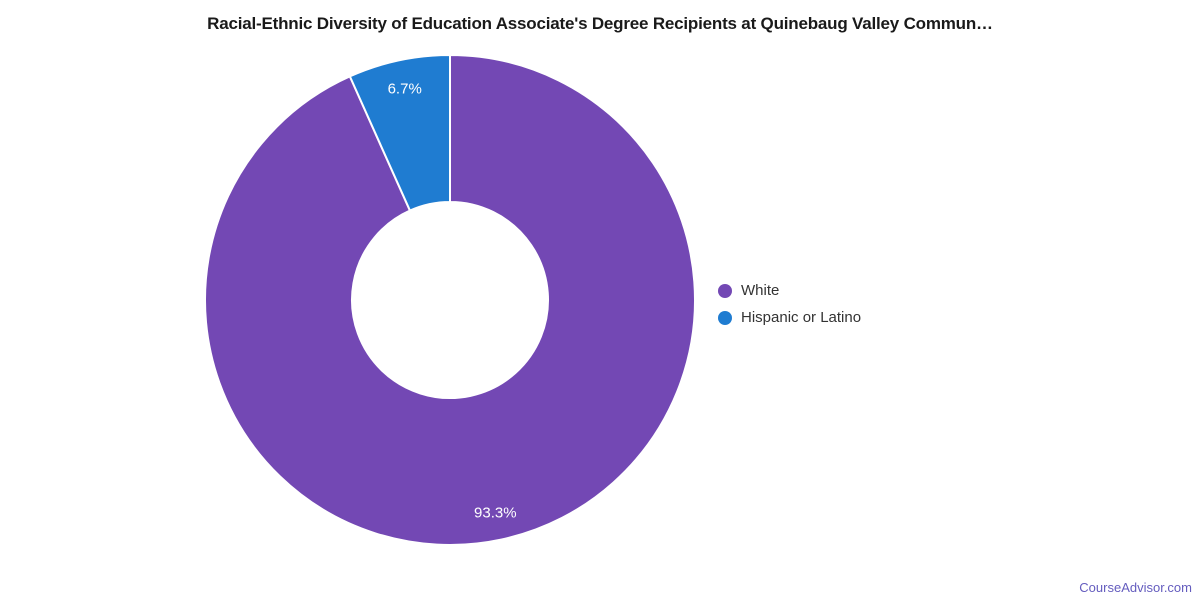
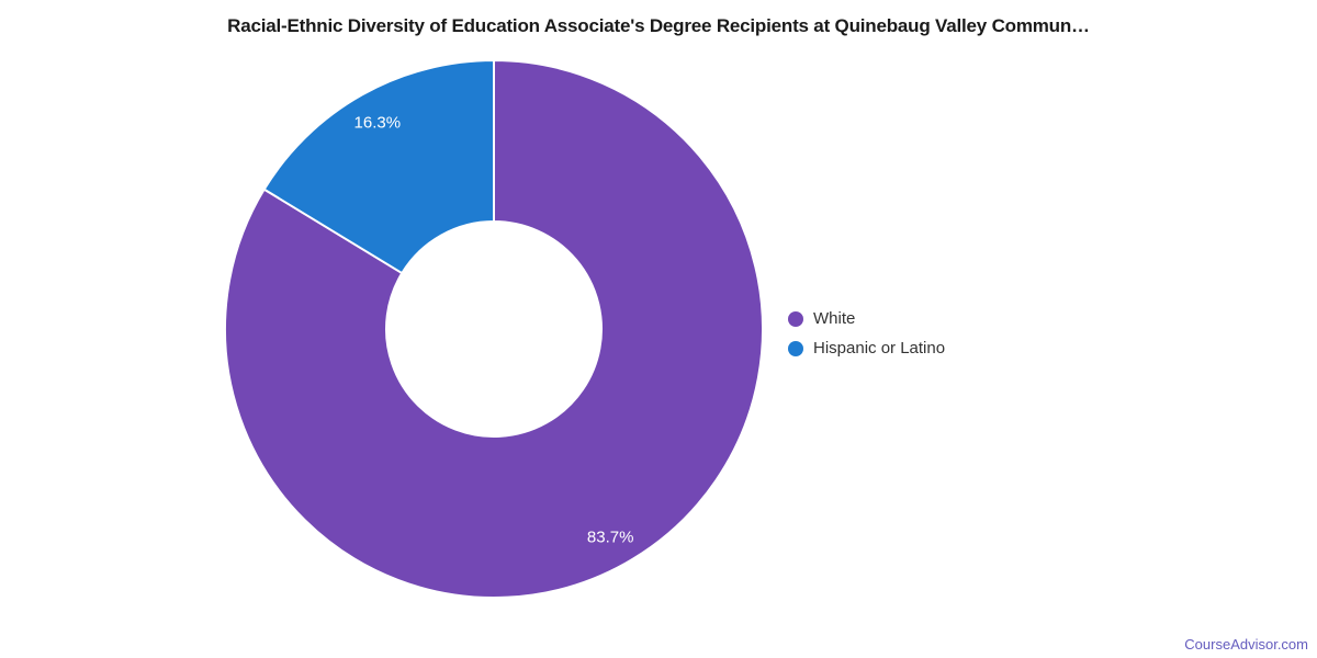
White: 93.3% -> 83.7%
Hispanic or Latino: 6.7% -> 16.3%
